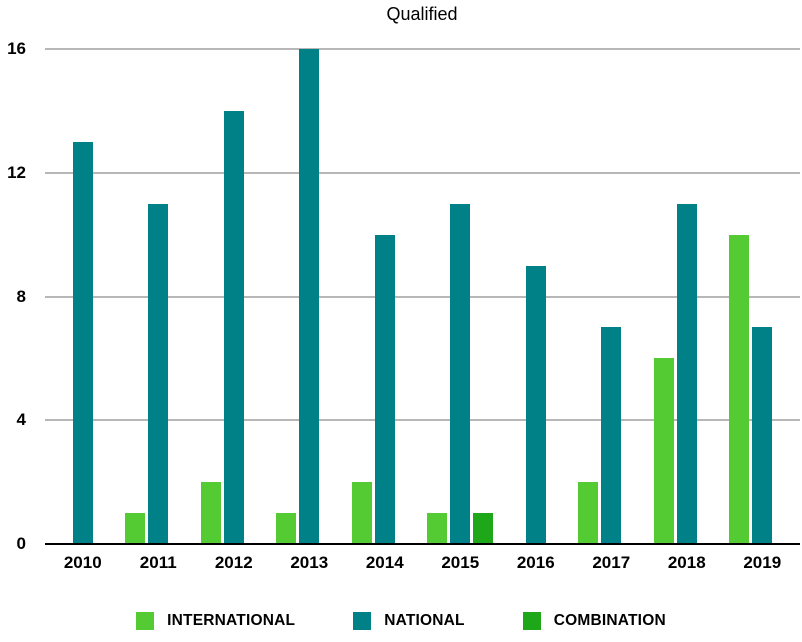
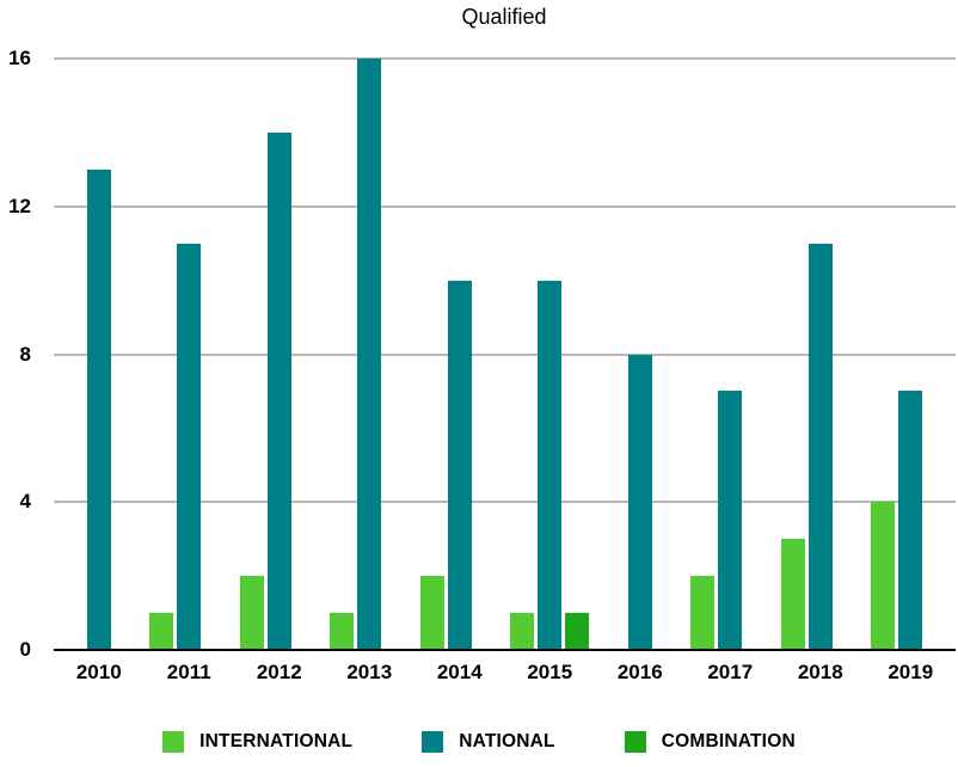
NATIONAL/2015: 11 -> 10
NATIONAL/2016: 9 -> 8
INTERNATIONAL/2018: 6 -> 3
INTERNATIONAL/2019: 10 -> 4
